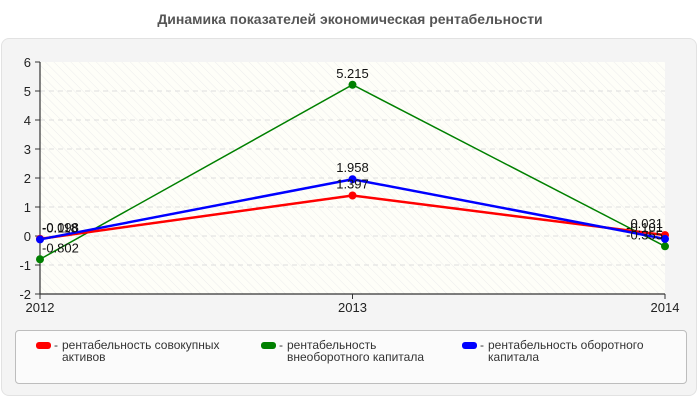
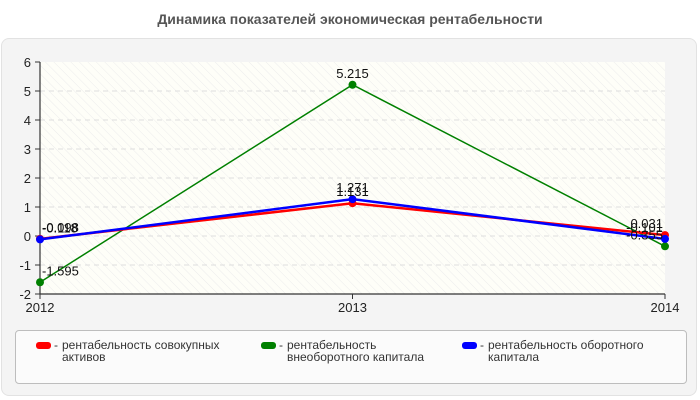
рентабельность внеоборотного капитала/2012: -0.802 -> -1.595
рентабельность совокупных активов/2013: 1.397 -> 1.131
рентабельность оборотного капитала/2013: 1.958 -> 1.271
